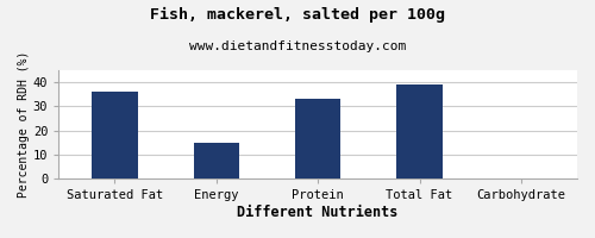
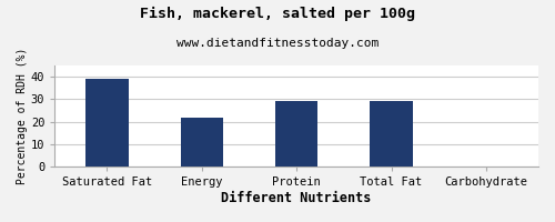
Saturated Fat: 36 -> 39
Energy: 15 -> 22
Protein: 33 -> 29
Total Fat: 39 -> 29
